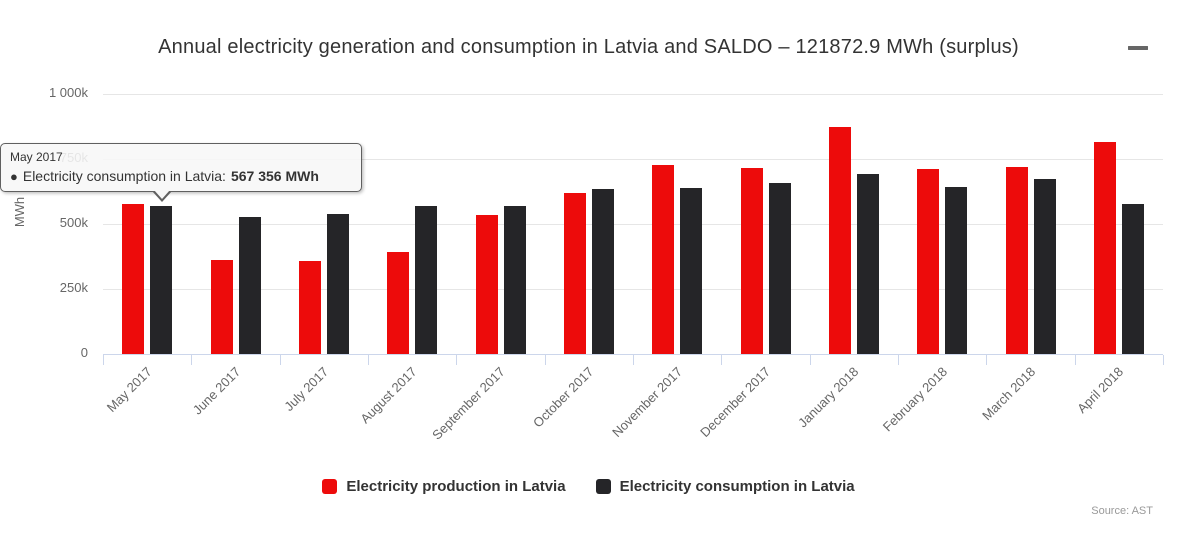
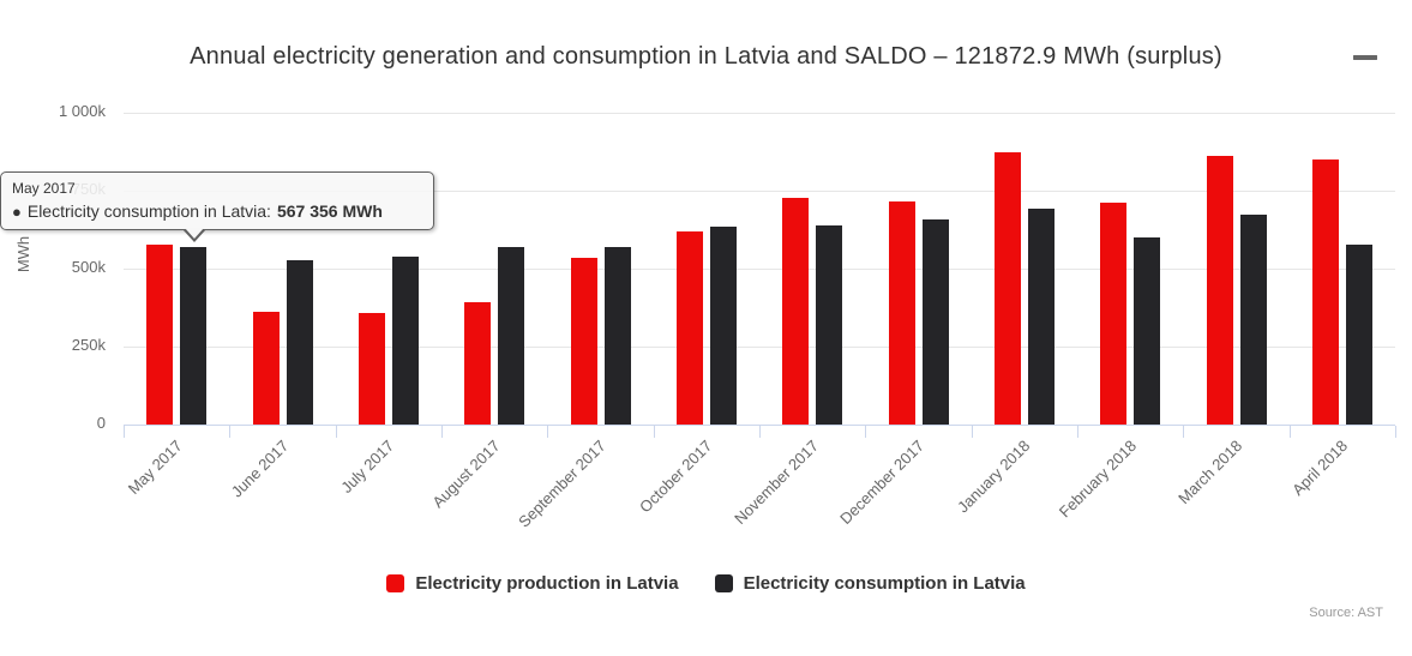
Electricity consumption in Latvia/February 2018: 640k -> 600k
Electricity production in Latvia/March 2018: 720k -> 860k
Electricity production in Latvia/April 2018: 820k -> 850k
